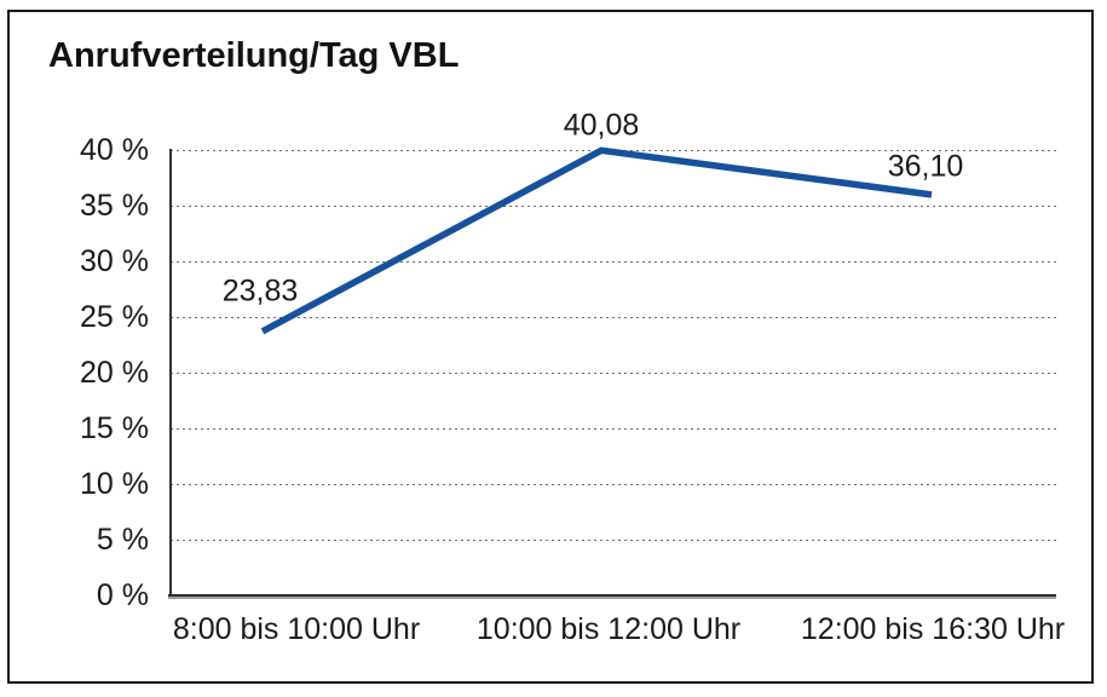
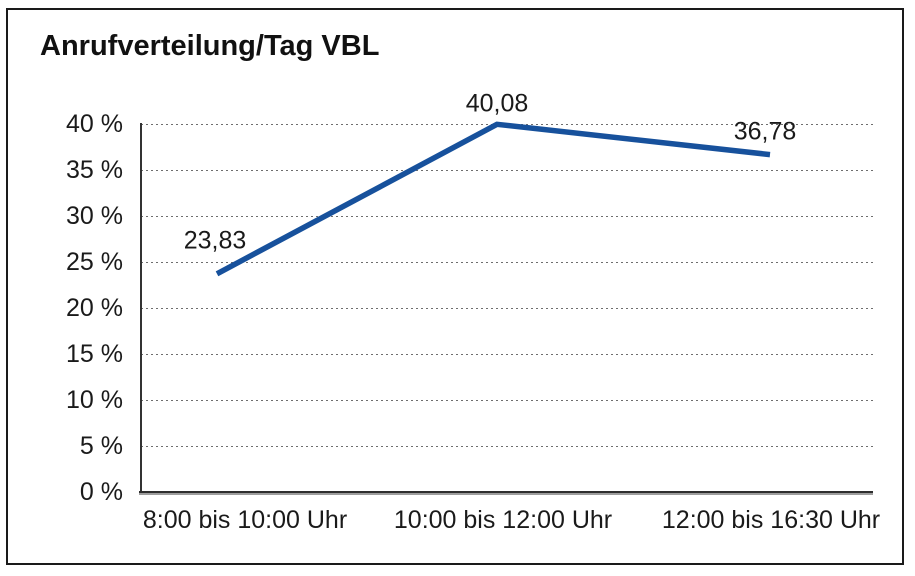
12:00 bis 16:30 Uhr: 36,10 -> 36,78
